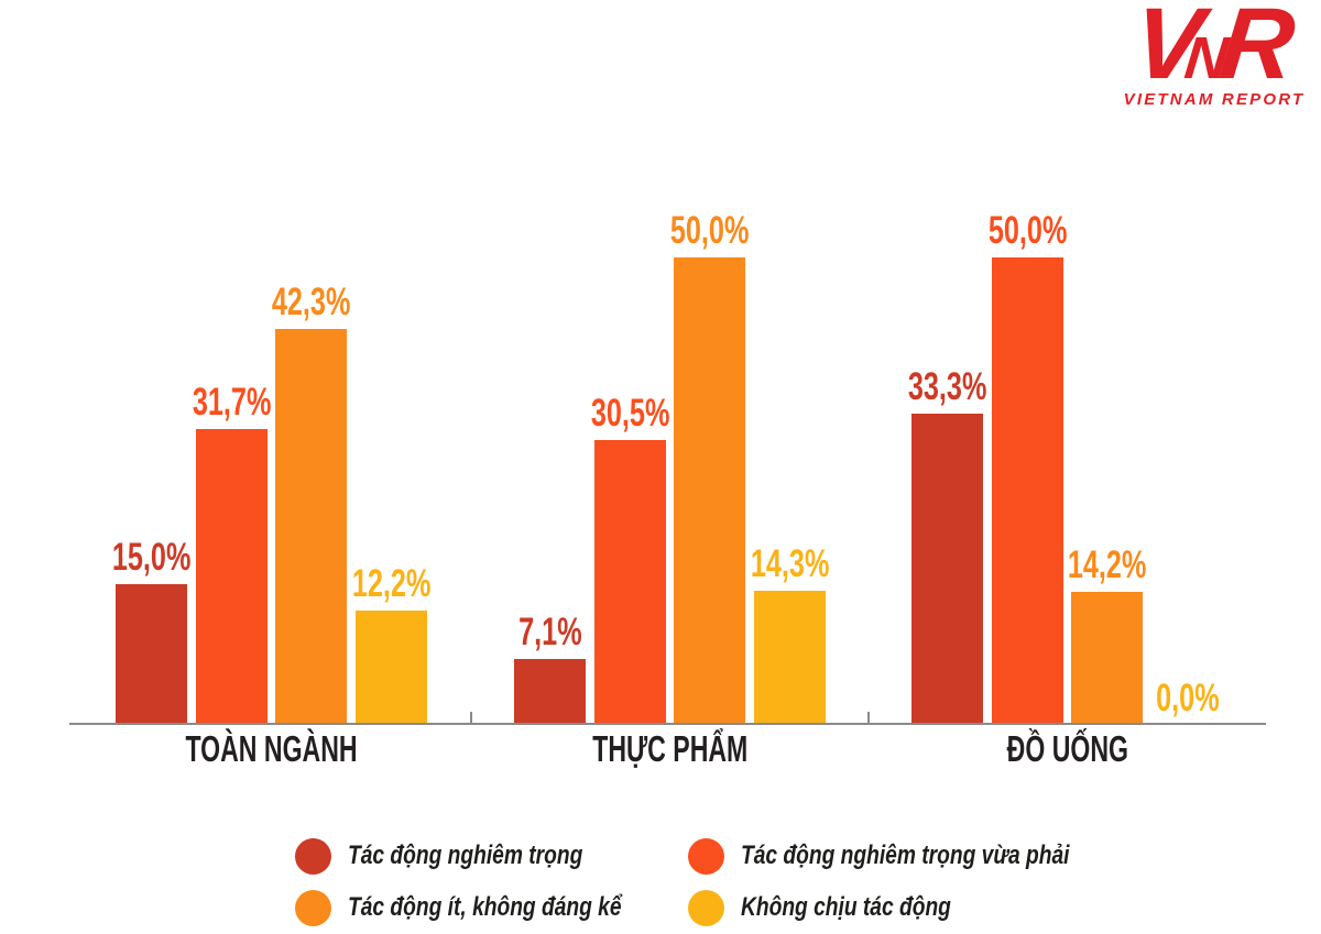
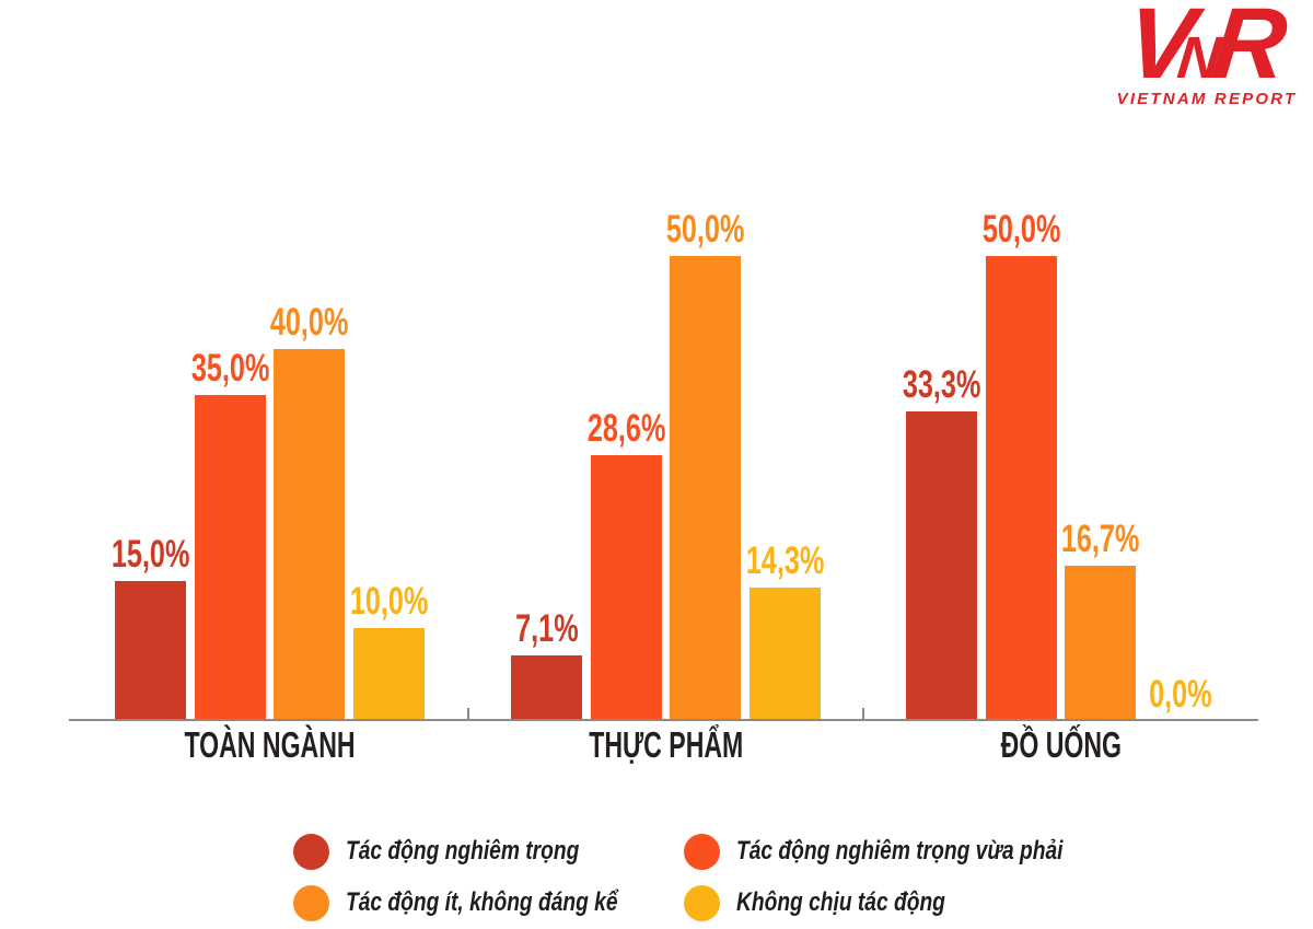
Tác động nghiêm trọng vừa phải/TOÀN NGÀNH: 31,7% -> 35,0%
Tác động ít, không đáng kể/TOÀN NGÀNH: 42,3% -> 40,0%
Không chịu tác động/TOÀN NGÀNH: 12,2% -> 10,0%
Tác động nghiêm trọng vừa phải/THỰC PHẨM: 30,5% -> 28,6%
Tác động ít, không đáng kể/ĐỒ UỐNG: 14,2% -> 16,7%
